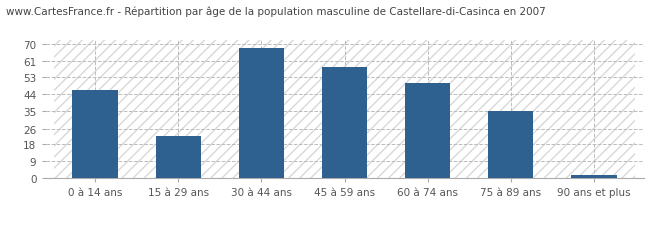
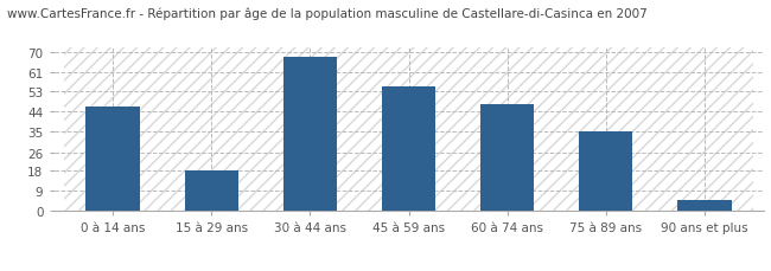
15 à 29 ans: 22 -> 18
45 à 59 ans: 58 -> 55
60 à 74 ans: 50 -> 47
90 ans et plus: 2 -> 5
